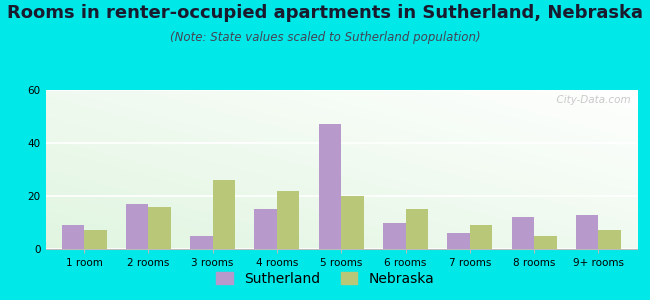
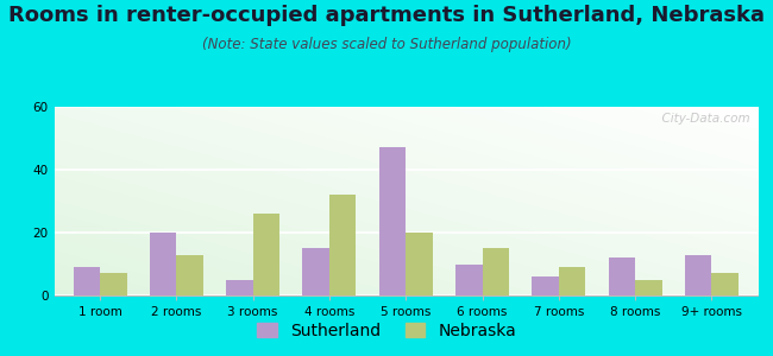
Sutherland/2 rooms: 17 -> 20
Nebraska/2 rooms: 16 -> 13
Nebraska/4 rooms: 22 -> 32
